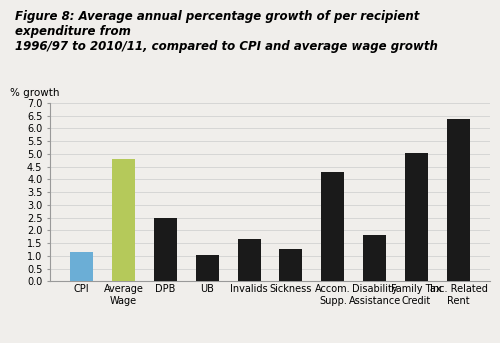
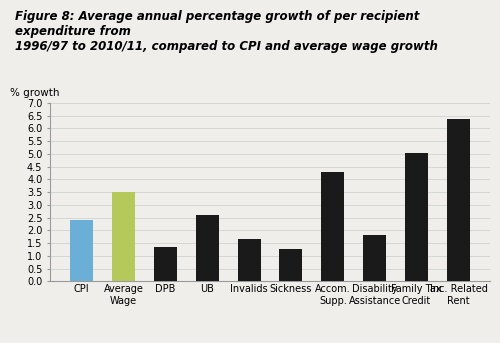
CPI: 1.15 -> 2.40
Average Wage: 4.80 -> 3.50
DPB: 2.50 -> 1.35
UB: 1.05 -> 2.60
